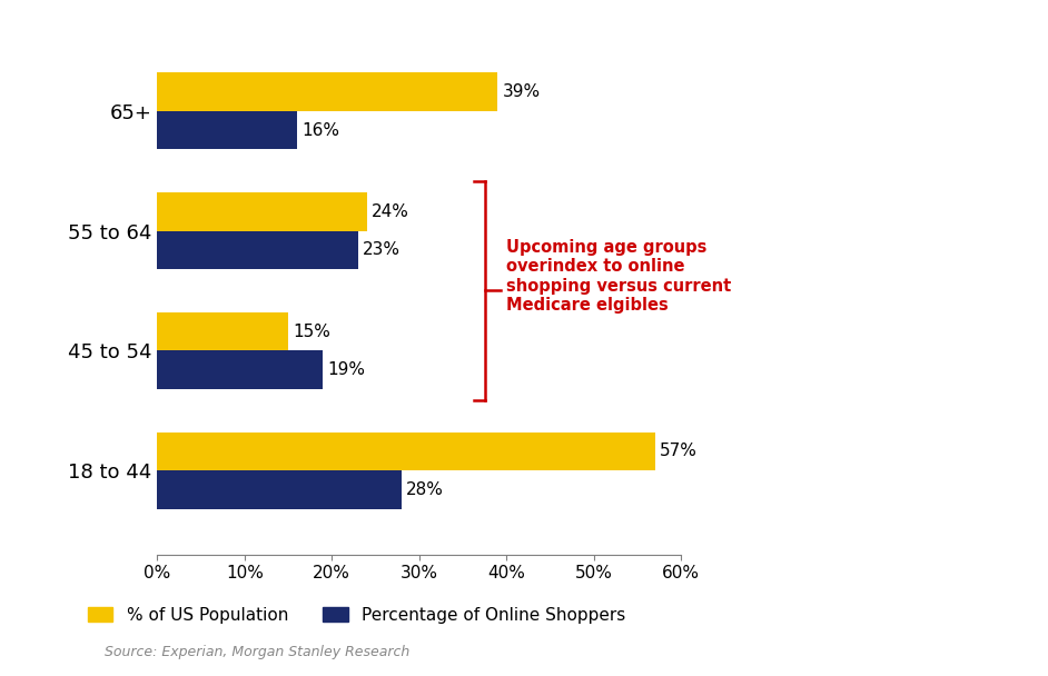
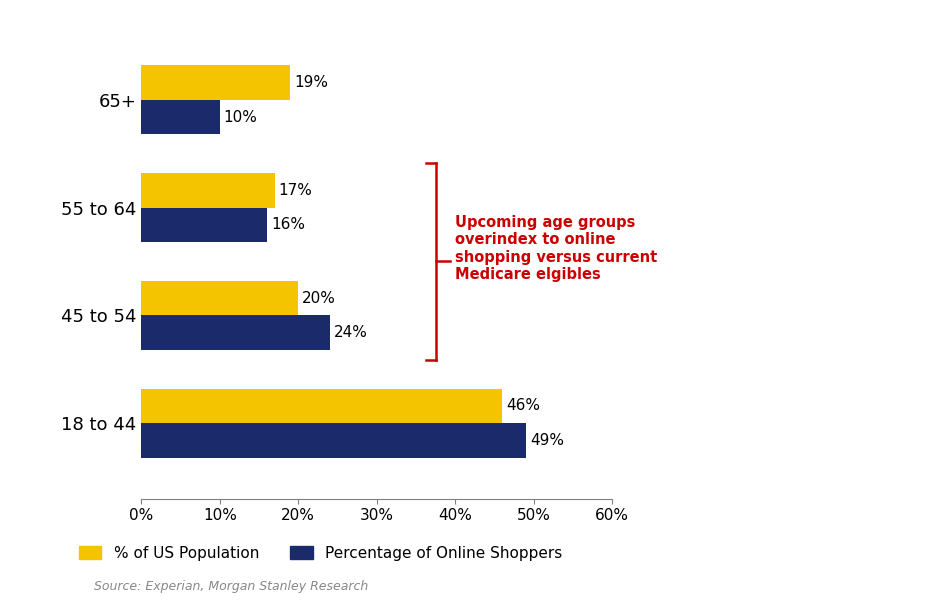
% of US Population/65+: 39% -> 19%
Percentage of Online Shoppers/65+: 16% -> 10%
% of US Population/55 to 64: 24% -> 17%
Percentage of Online Shoppers/55 to 64: 23% -> 16%
% of US Population/45 to 54: 15% -> 20%
Percentage of Online Shoppers/45 to 54: 19% -> 24%
% of US Population/18 to 44: 57% -> 46%
Percentage of Online Shoppers/18 to 44: 28% -> 49%
